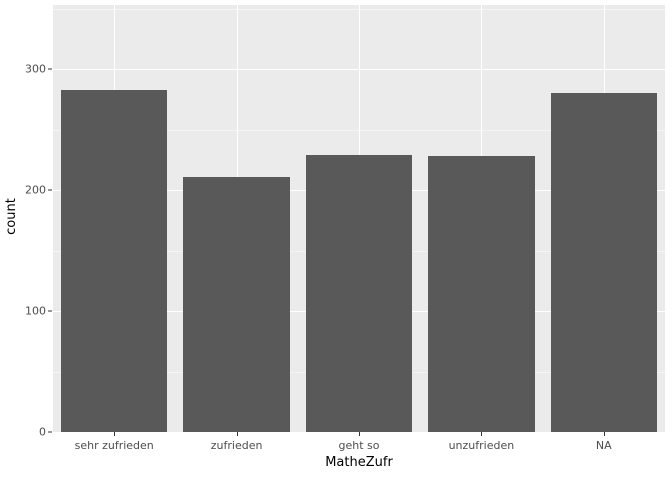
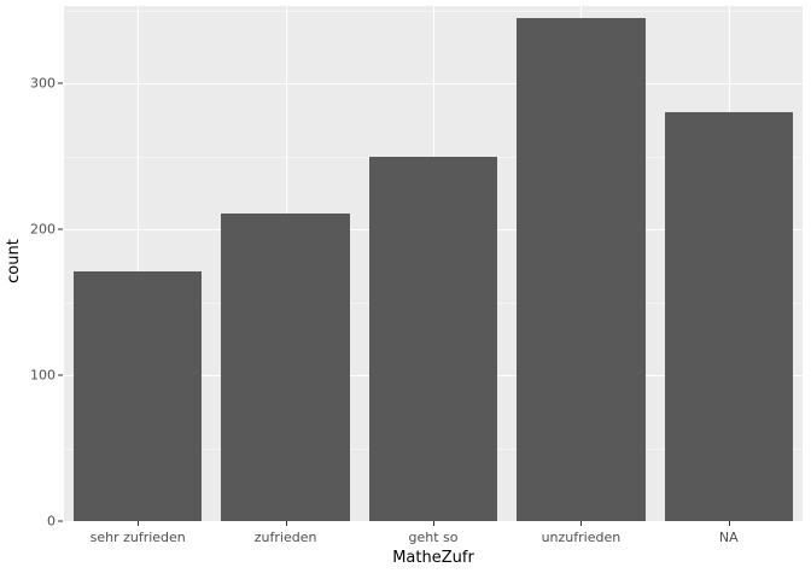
sehr zufrieden: 283 -> 171
geht so: 229 -> 250
unzufrieden: 228 -> 345
